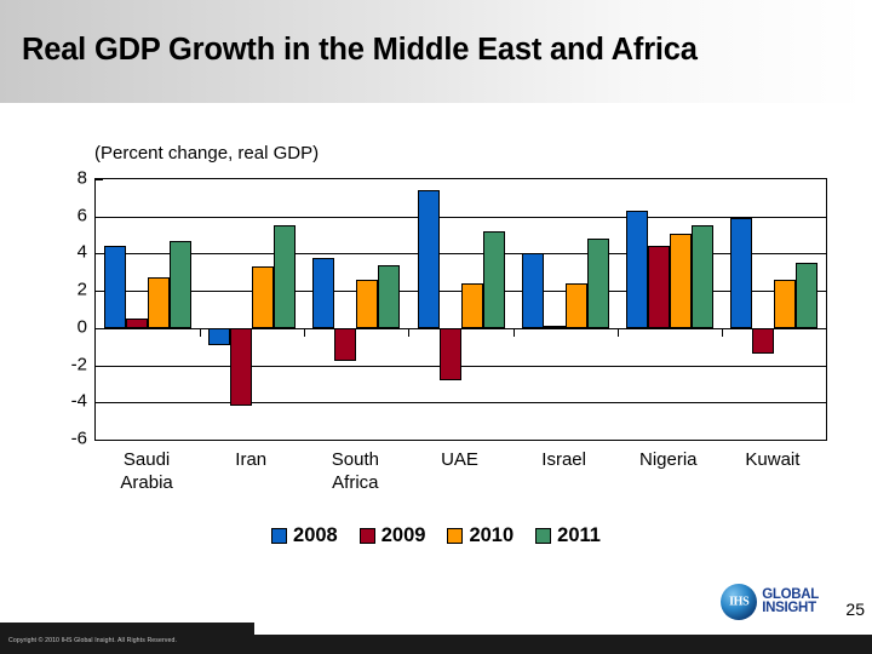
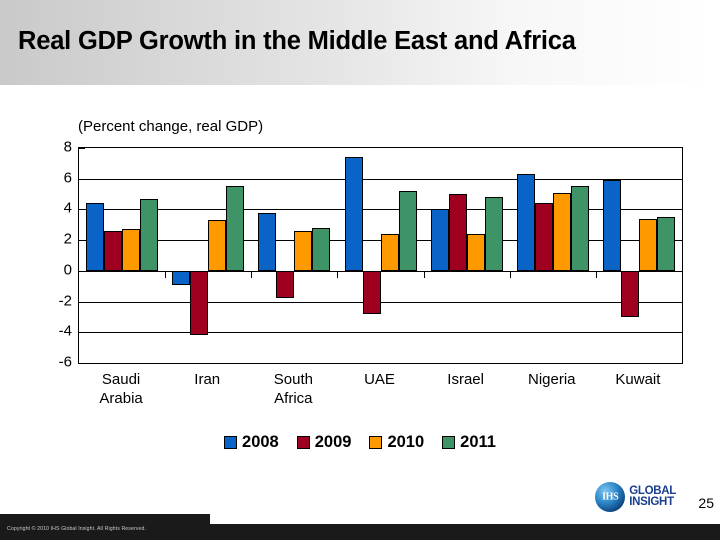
2009/Saudi Arabia: 0.5 -> 2.6
2011/South Africa: 3.4 -> 2.8
2009/Israel: 0.1 -> 5.0
2009/Kuwait: -1.4 -> -3.0
2010/Kuwait: 2.6 -> 3.4
